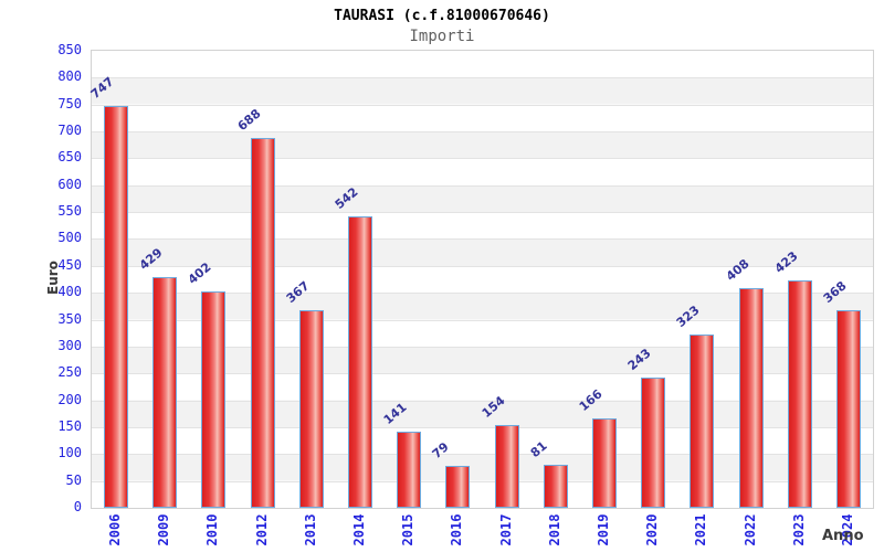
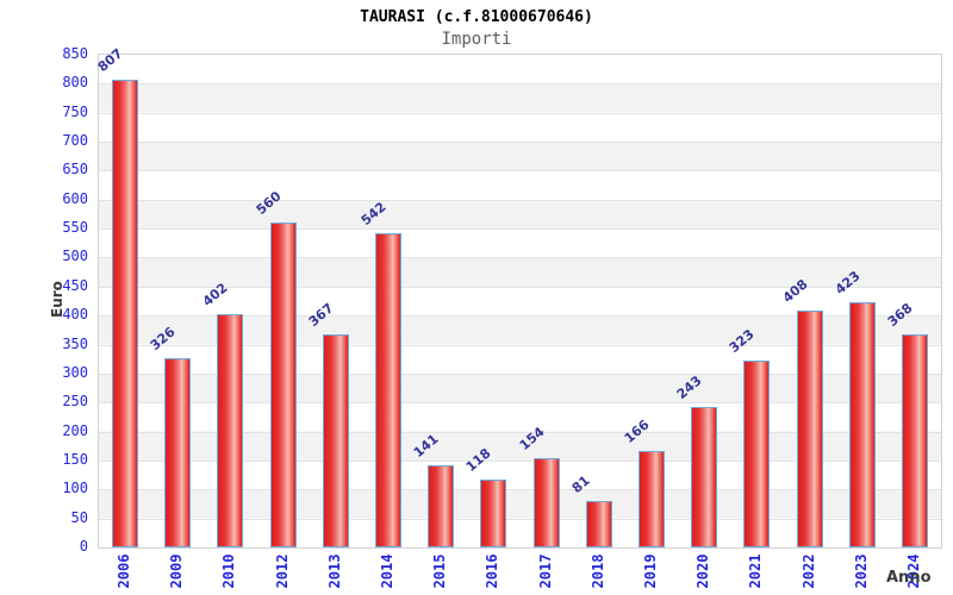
2006: 747 -> 807
2009: 429 -> 326
2012: 688 -> 560
2016: 79 -> 118
